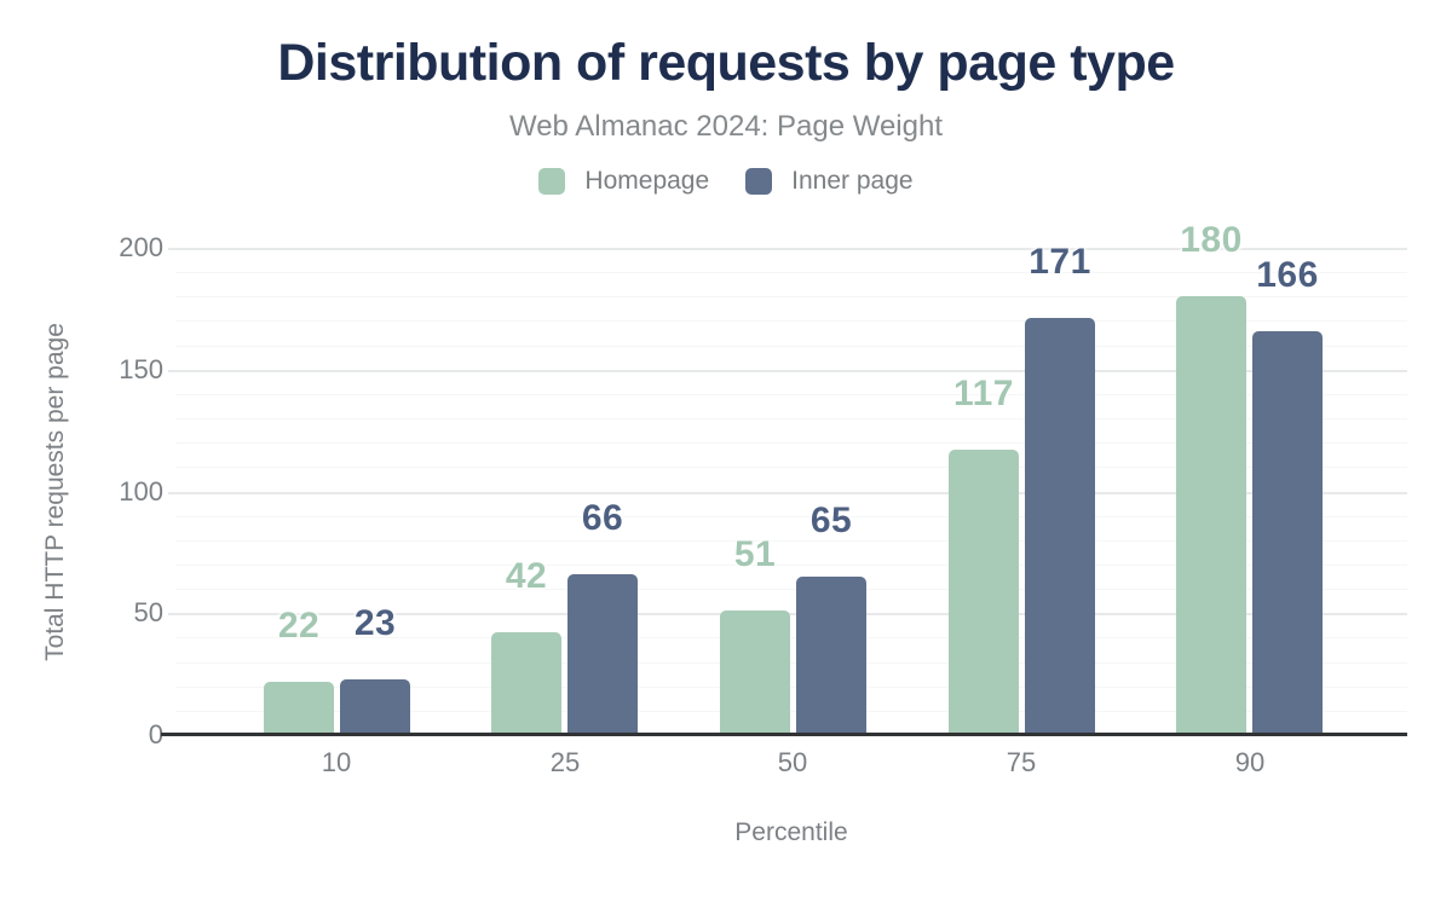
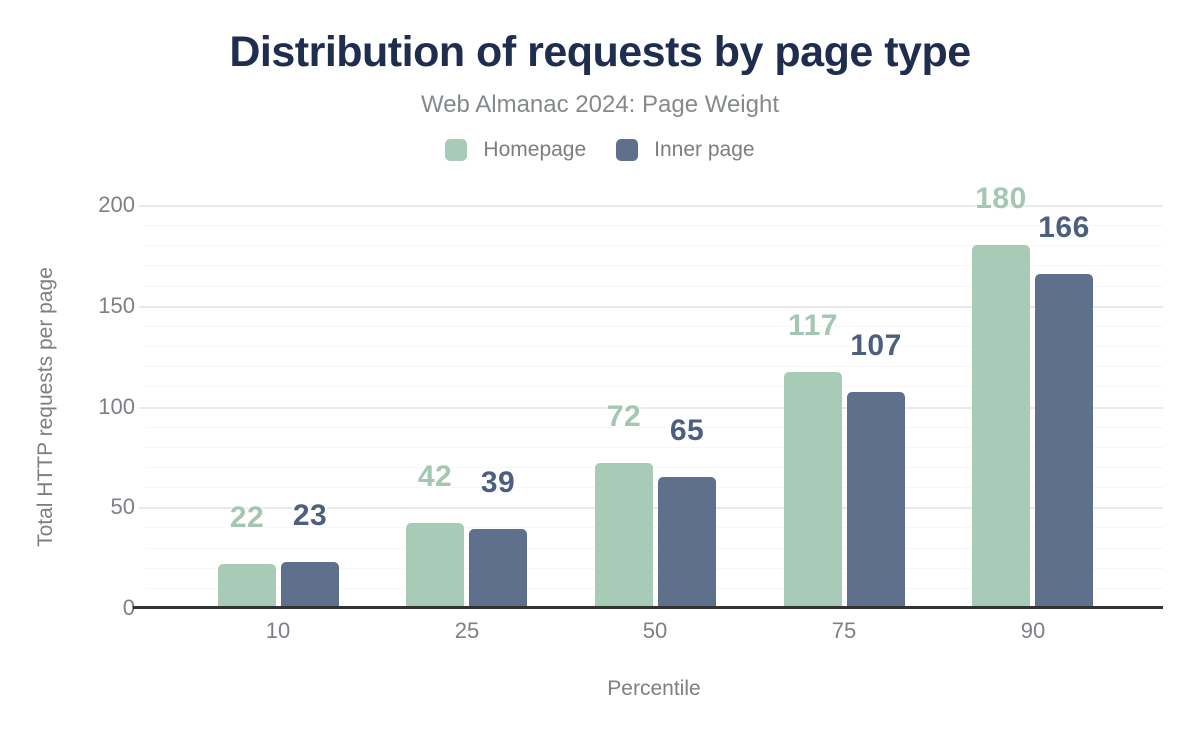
Inner page/25: 66 -> 39
Homepage/50: 51 -> 72
Inner page/75: 171 -> 107
